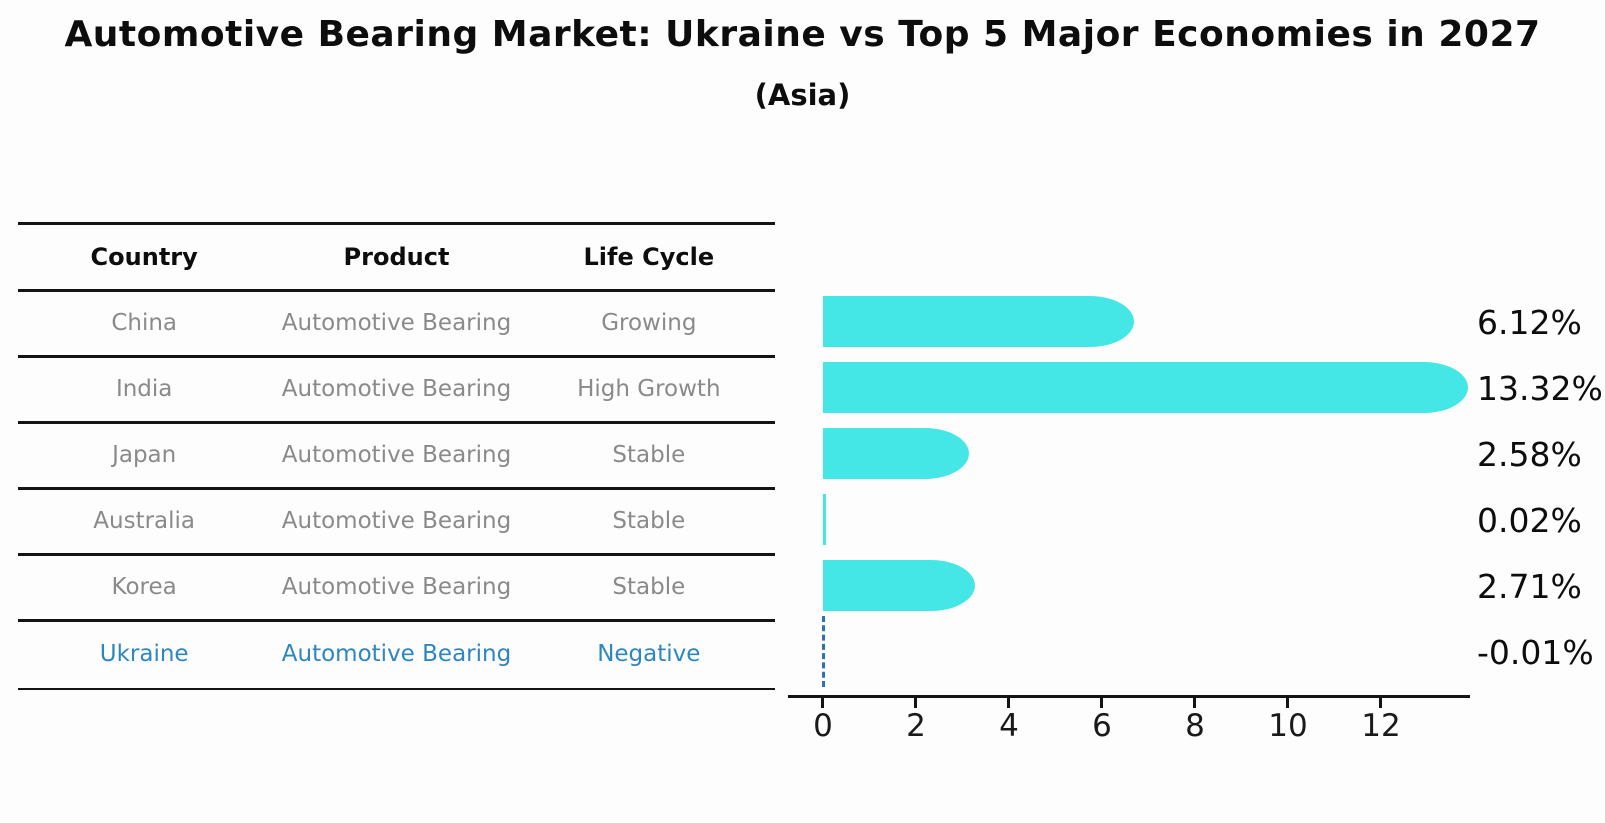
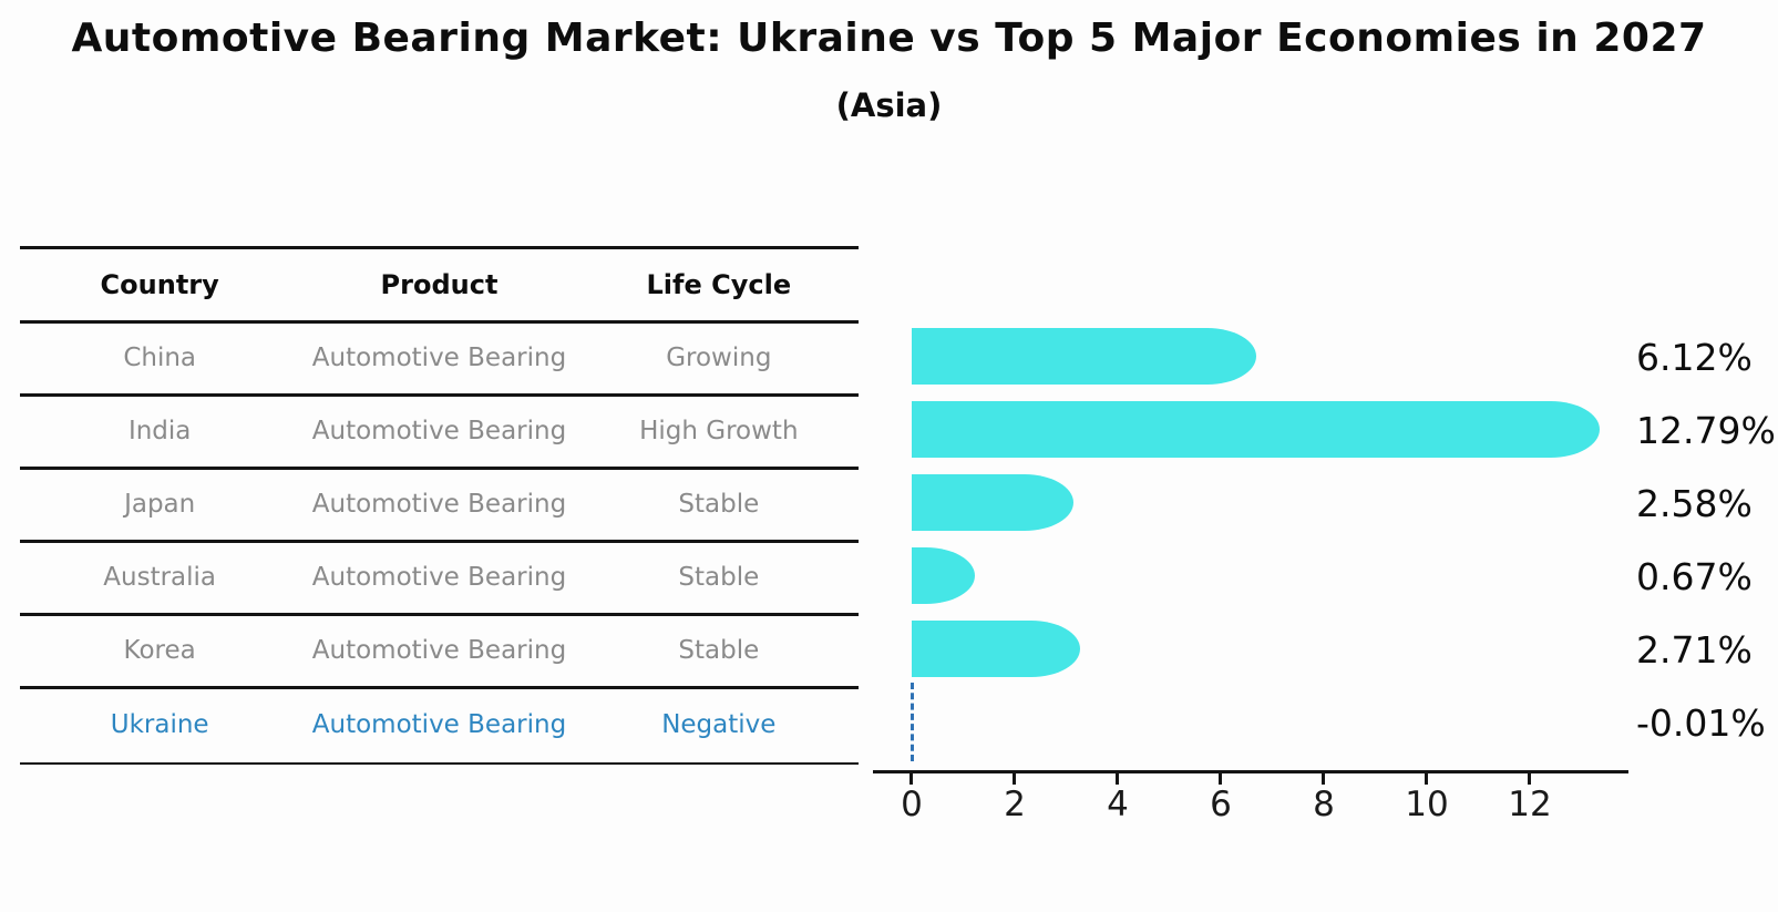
India: 13.32% -> 12.79%
Australia: 0.02% -> 0.67%
